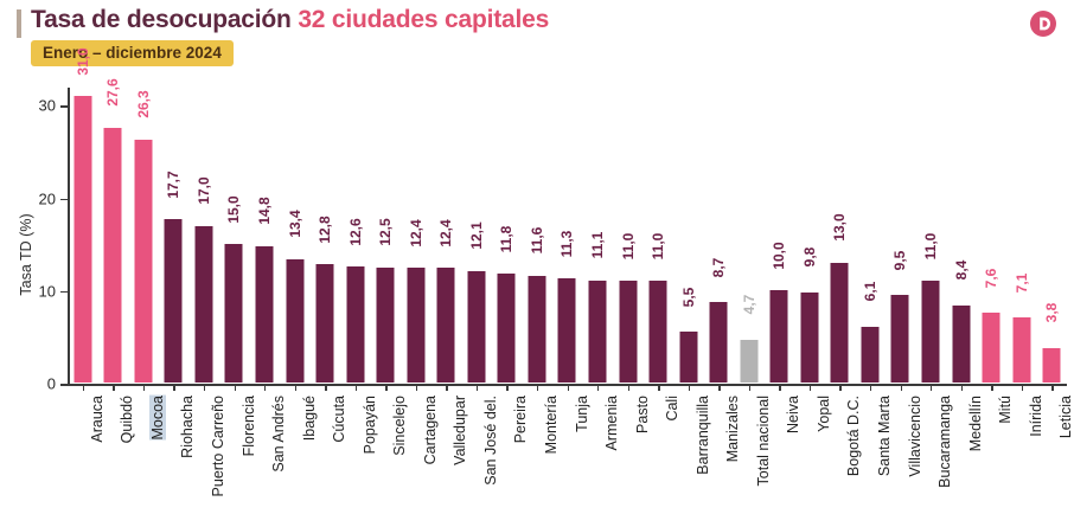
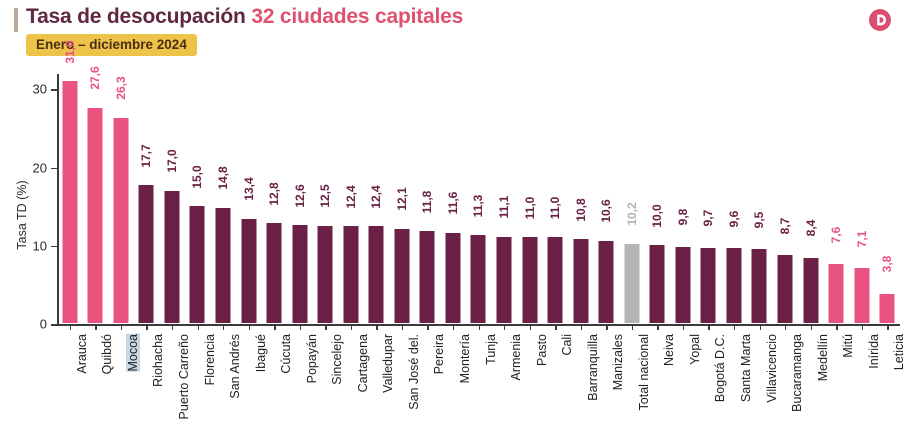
Barranquilla: 5,5 -> 10,8
Manizales: 8,7 -> 10,6
Total nacional: 4,7 -> 10,2
Bogotá D.C.: 13,0 -> 9,7
Santa Marta: 6,1 -> 9,6
Bucaramanga: 11,0 -> 8,7
